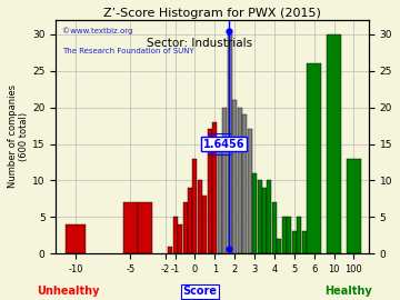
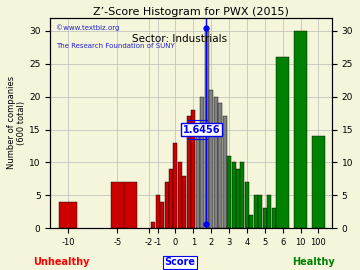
100: 13 -> 14
